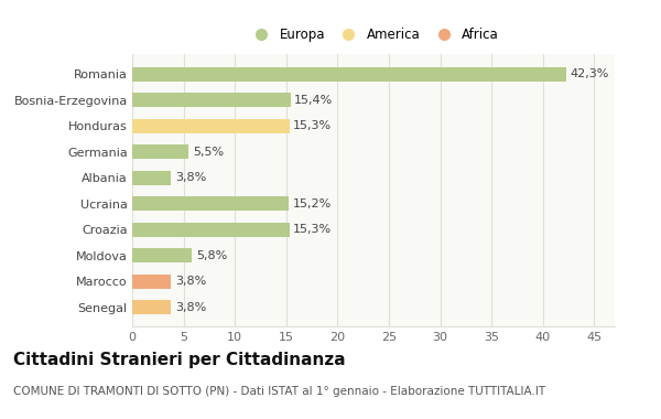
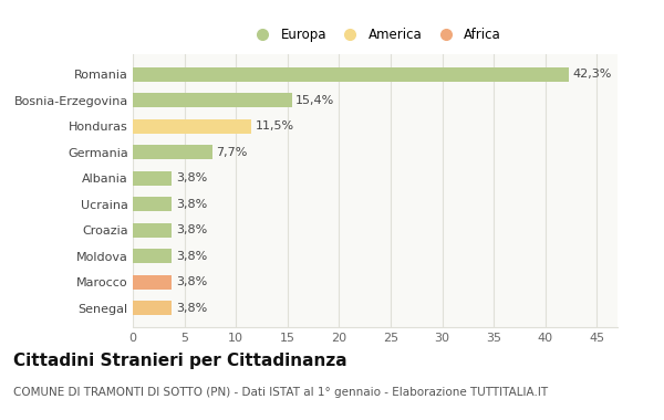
Honduras: 15,3% -> 11,5%
Germania: 5,5% -> 7,7%
Ucraina: 15,2% -> 3,8%
Croazia: 15,3% -> 3,8%
Moldova: 5,8% -> 3,8%
